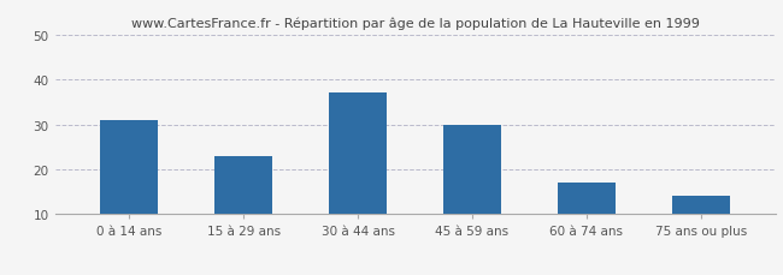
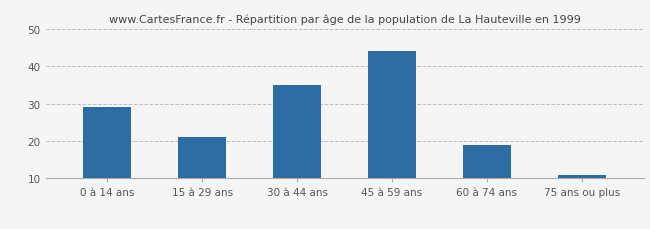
0 à 14 ans: 31 -> 29
15 à 29 ans: 23 -> 21
30 à 44 ans: 37 -> 35
45 à 59 ans: 30 -> 44
60 à 74 ans: 17 -> 19
75 ans ou plus: 14 -> 11
